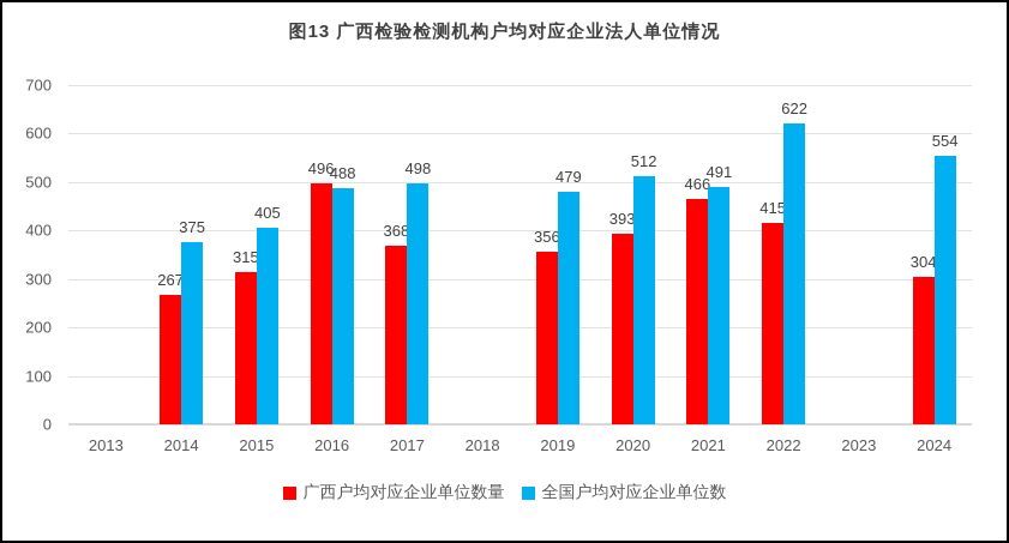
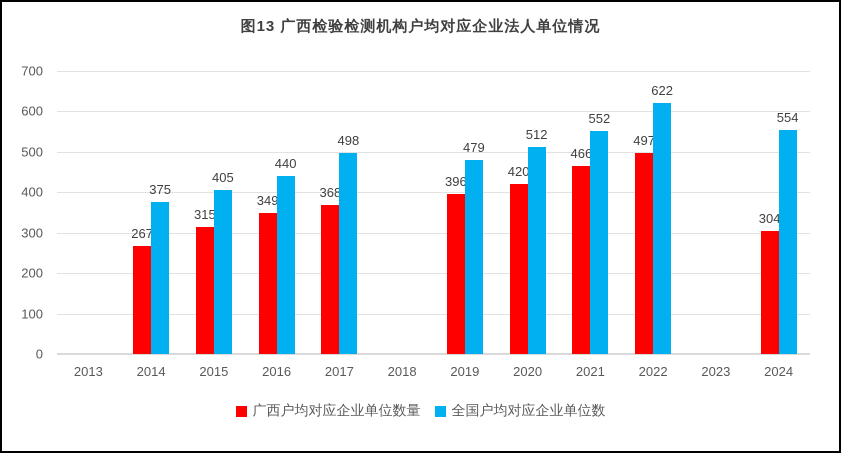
广西户均对应企业单位数量/2016: 496 -> 349
全国户均对应企业单位数/2016: 488 -> 440
广西户均对应企业单位数量/2019: 356 -> 396
广西户均对应企业单位数量/2020: 393 -> 420
全国户均对应企业单位数/2021: 491 -> 552
广西户均对应企业单位数量/2022: 415 -> 497
